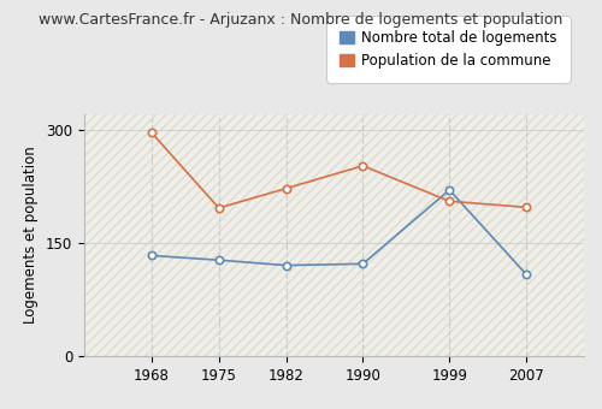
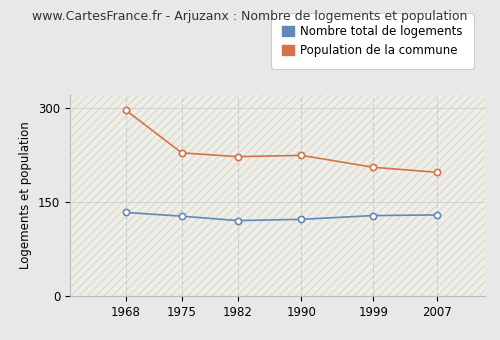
Population de la commune/1975: 196 -> 228
Population de la commune/1990: 252 -> 224
Nombre total de logements/1999: 220 -> 128
Nombre total de logements/2007: 108 -> 129
